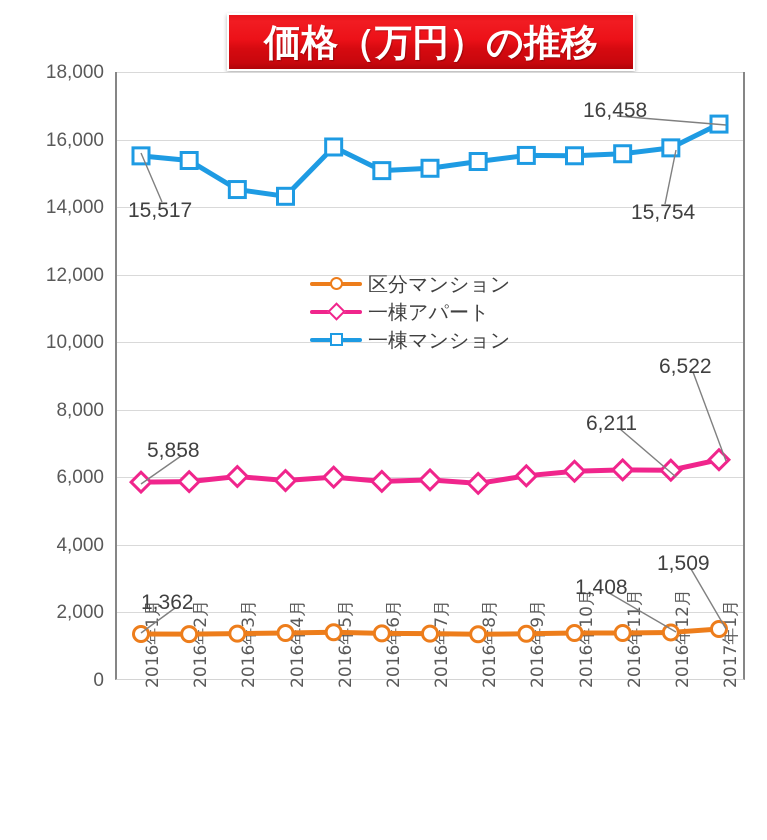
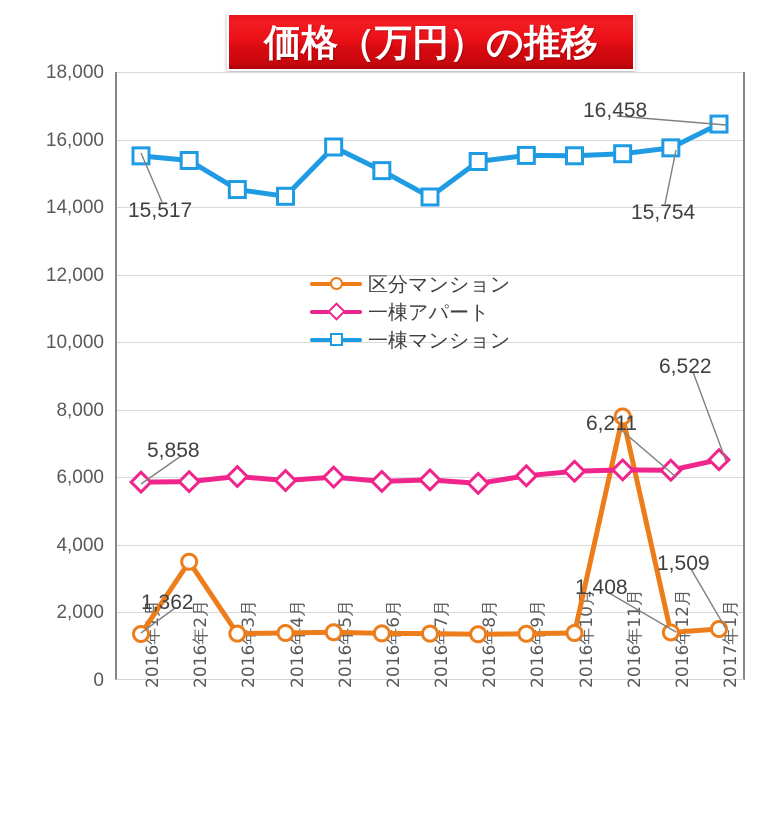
区分マンション/2016年2月: 1400 -> 3500
一棟マンション/2016年7月: 15200 -> 14300
区分マンション/2016年11月: 1400 -> 7800
